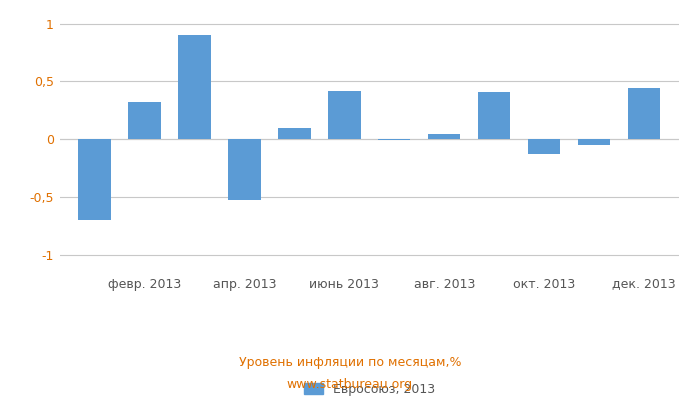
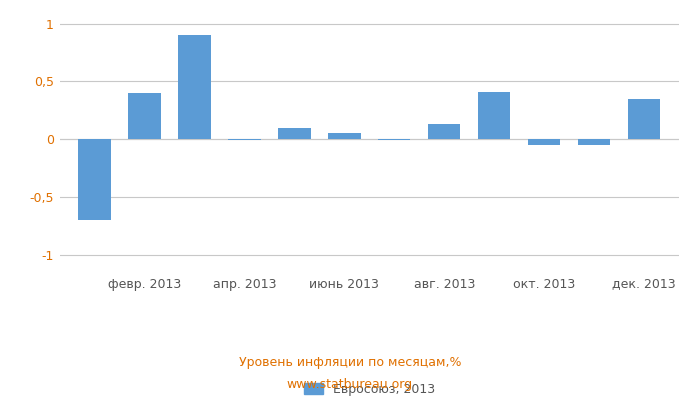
февр. 2013: 0,32 -> 0,40
апр. 2013: -0,53 -> -0,01
июнь 2013: 0,42 -> 0,05
авг. 2013: 0,04 -> 0,13
окт. 2013: -0,13 -> -0,05
дек. 2013: 0,44 -> 0,35
